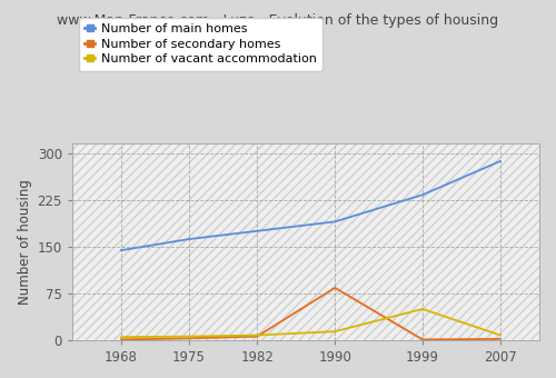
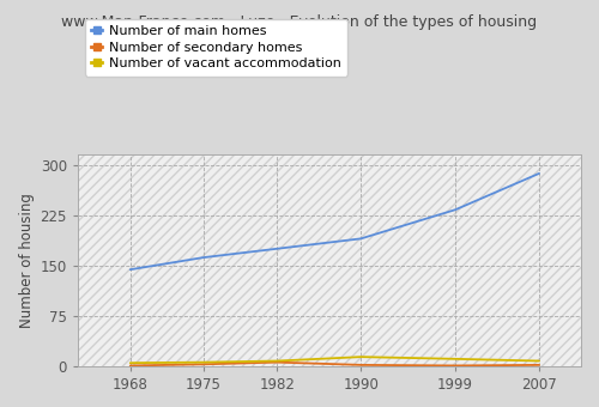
Number of secondary homes/1990: 84 -> 2
Number of vacant accommodation/1999: 50 -> 11
